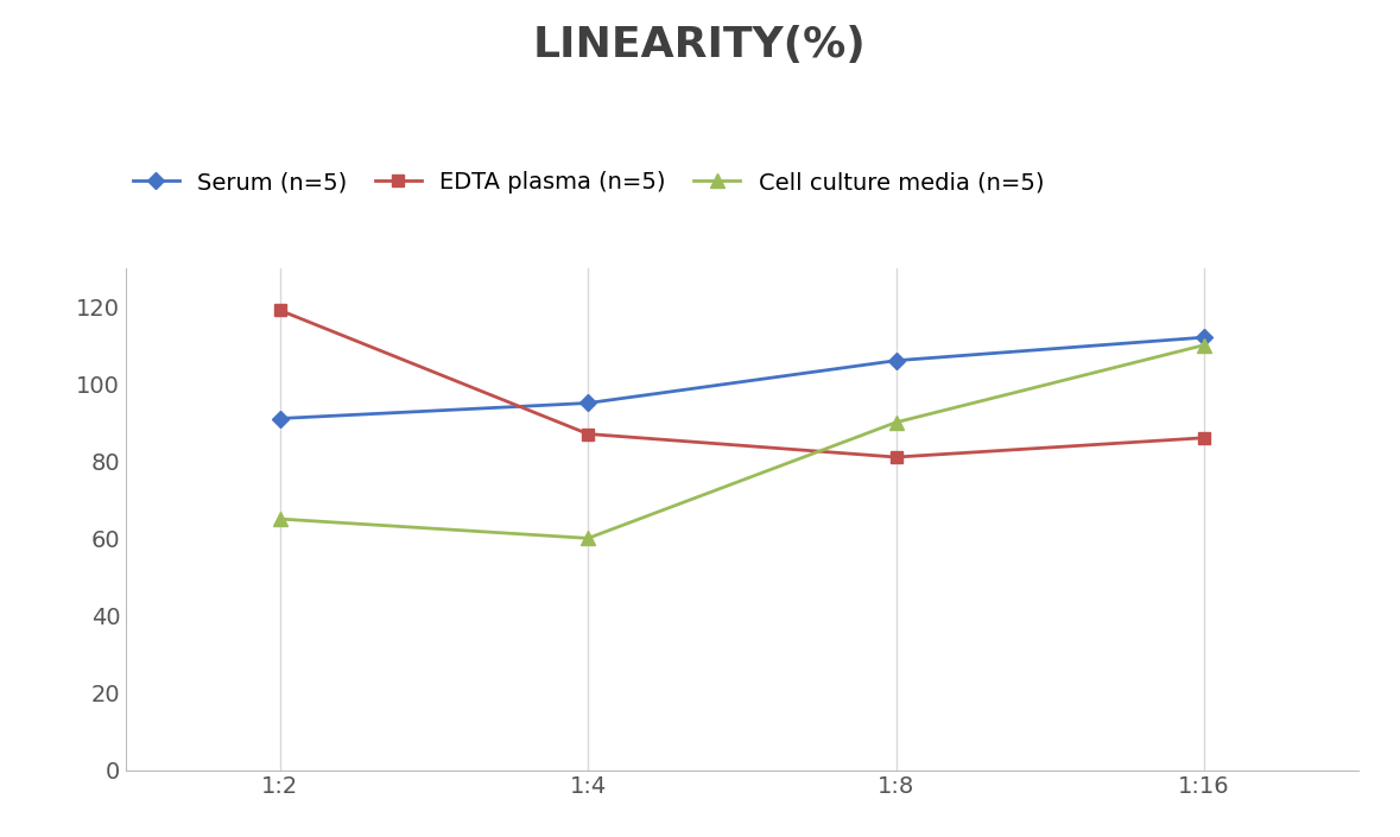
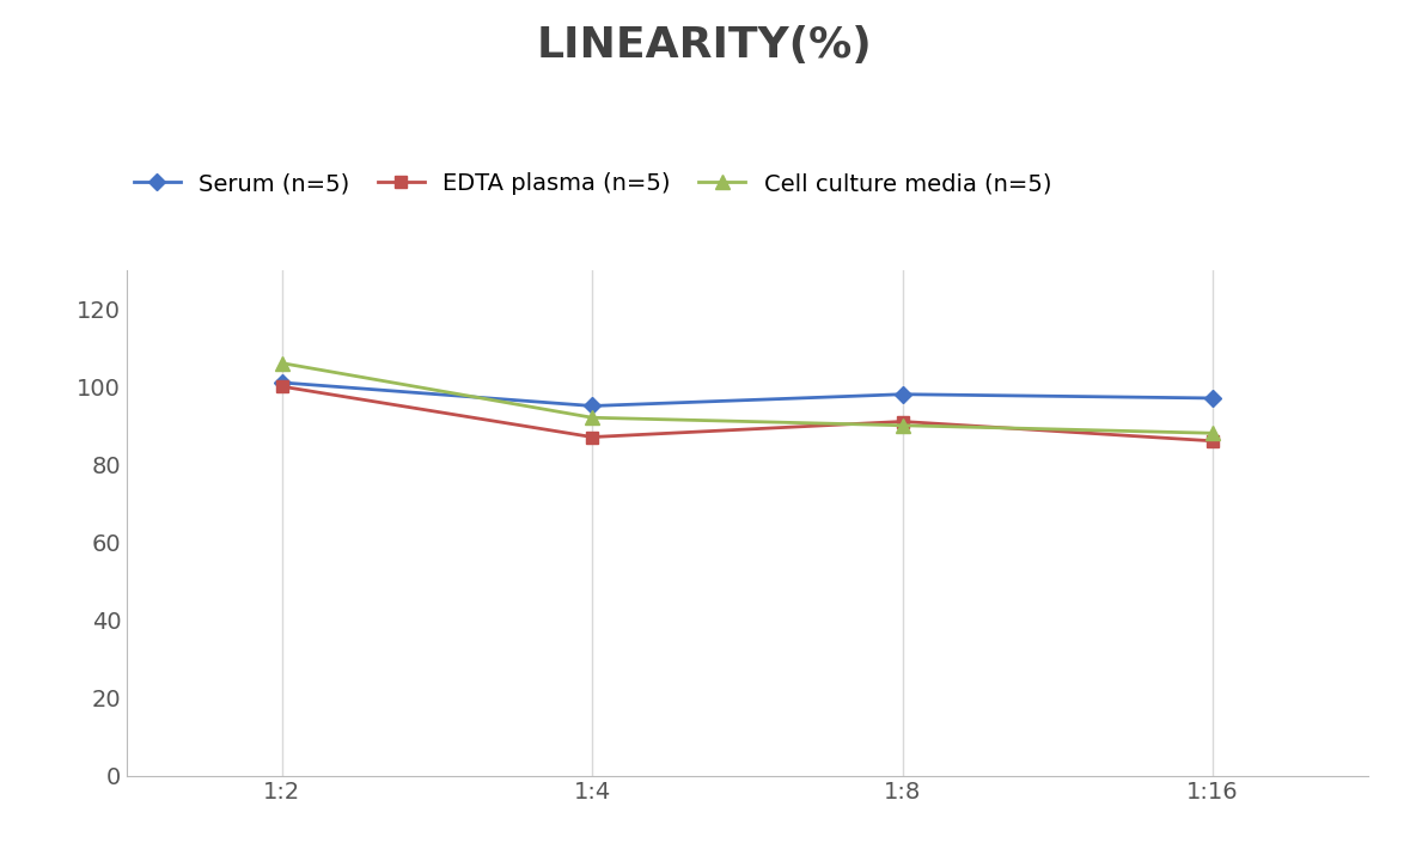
Serum (n=5)/1:2: 91 -> 101
EDTA plasma (n=5)/1:2: 119 -> 100
Cell culture media (n=5)/1:2: 65 -> 106
Cell culture media (n=5)/1:4: 60 -> 92
Serum (n=5)/1:8: 106 -> 98
EDTA plasma (n=5)/1:8: 81 -> 91
Serum (n=5)/1:16: 112 -> 97
Cell culture media (n=5)/1:16: 110 -> 88
